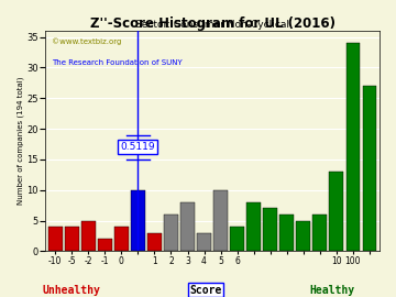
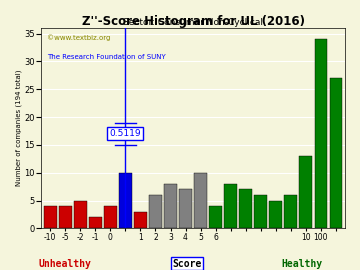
4: 3 -> 7
